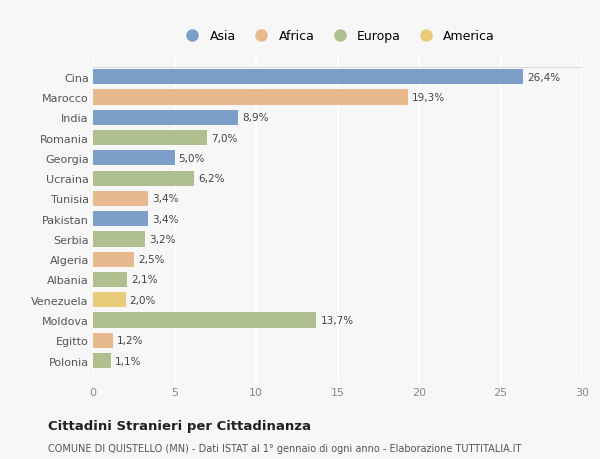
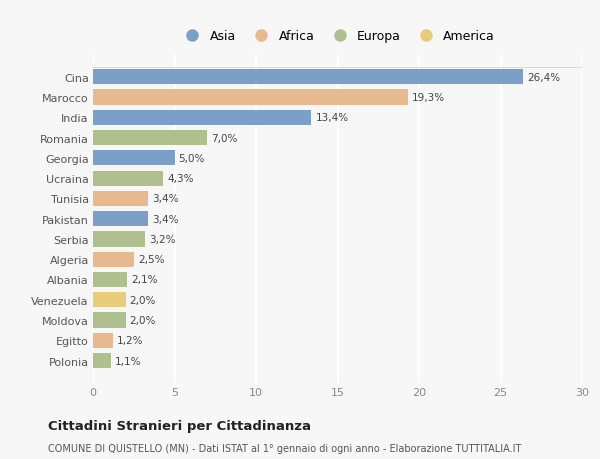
India: 8,9% -> 13,4%
Ucraina: 6,2% -> 4,3%
Moldova: 13,7% -> 2,0%
